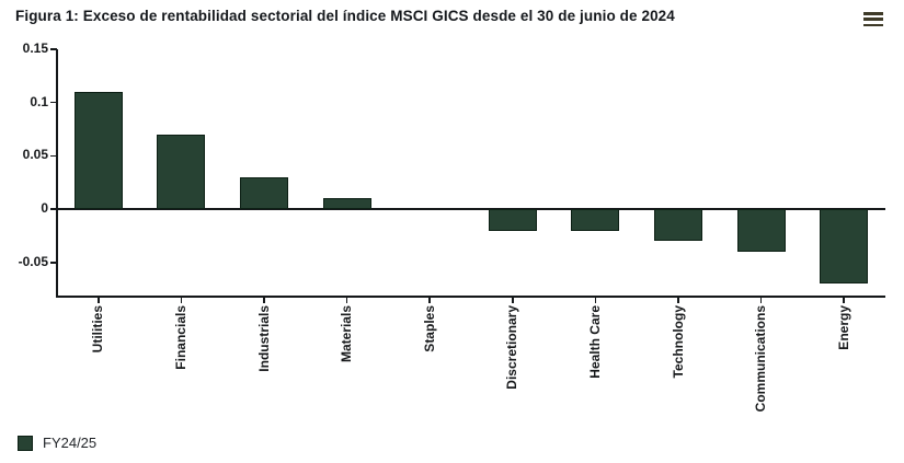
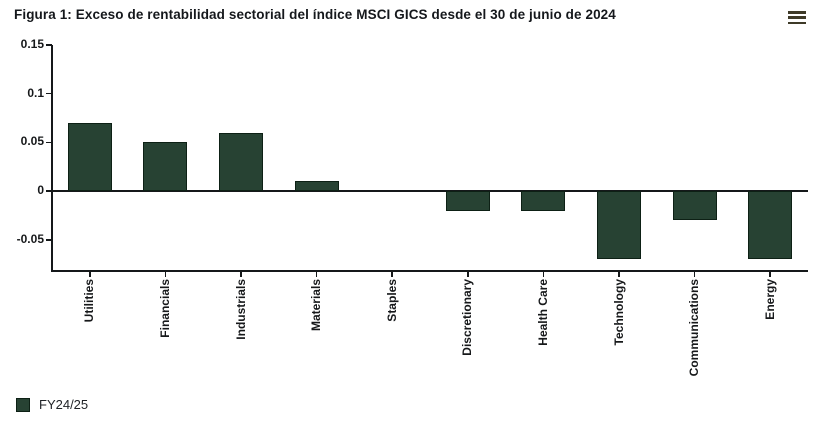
Utilities: 0.11 -> 0.07
Financials: 0.07 -> 0.05
Industrials: 0.03 -> 0.06
Technology: -0.03 -> -0.07
Communications: -0.04 -> -0.03
